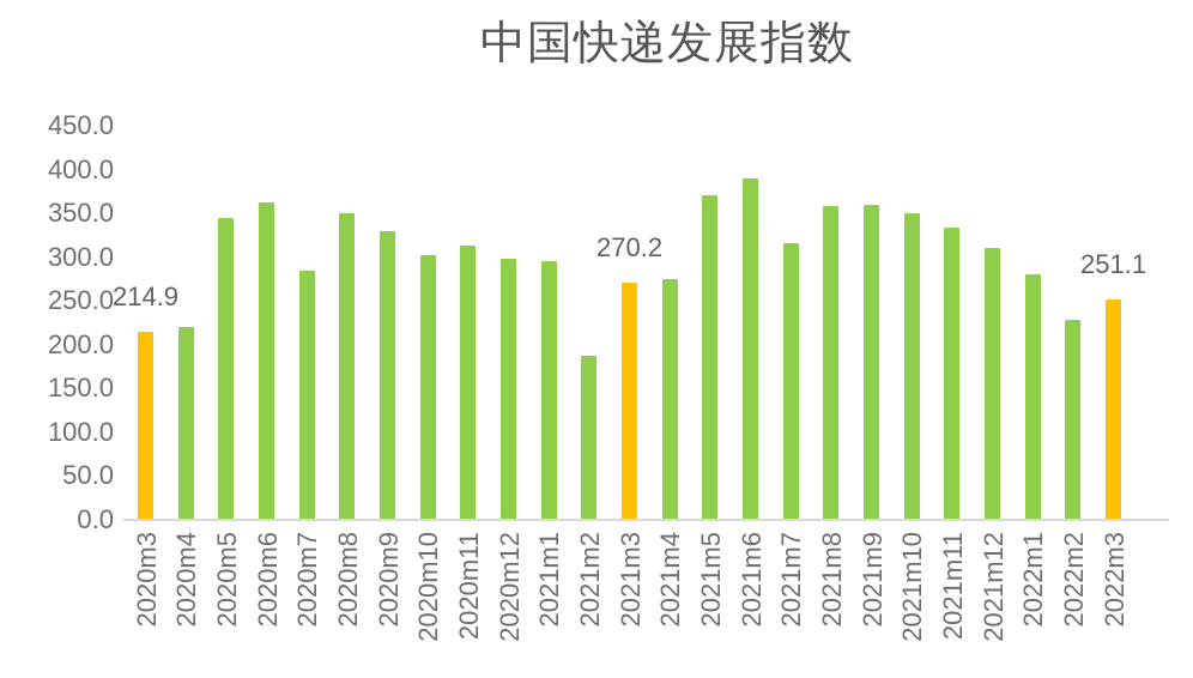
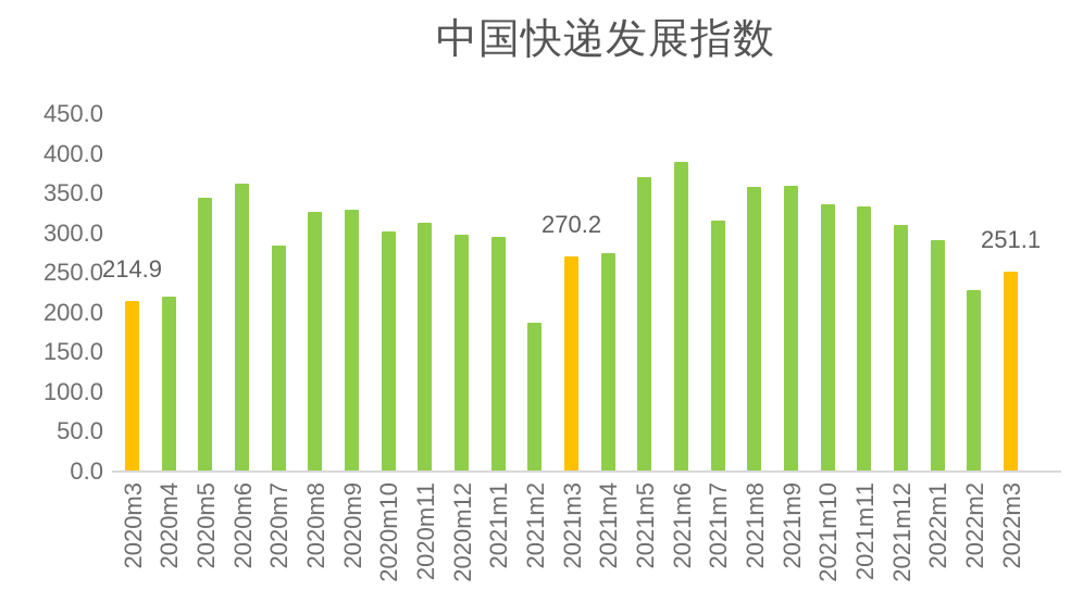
2020m8: 350 -> 330
2021m10: 350 -> 340
2022m1: 280 -> 290
